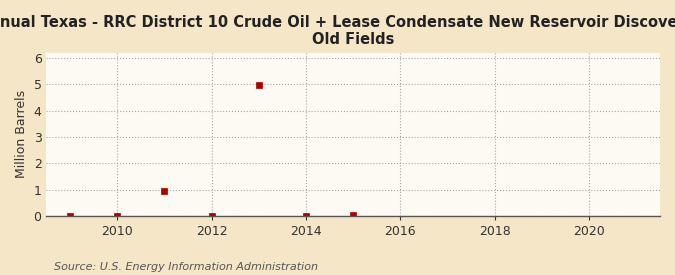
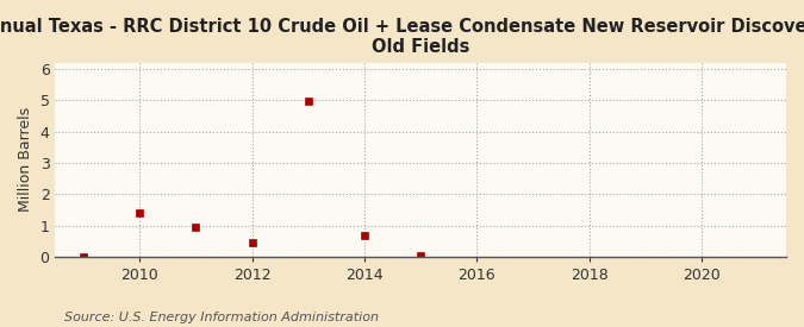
2010: 0.01 -> 1.40
2012: 0.01 -> 0.45
2014: 0.01 -> 0.70
